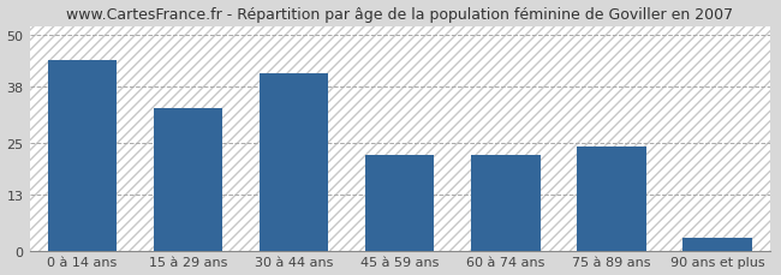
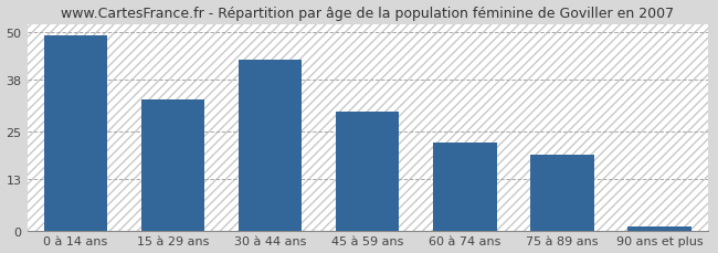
0 à 14 ans: 44 -> 49
30 à 44 ans: 41 -> 43
45 à 59 ans: 22 -> 30
75 à 89 ans: 24 -> 19
90 ans et plus: 3 -> 1
